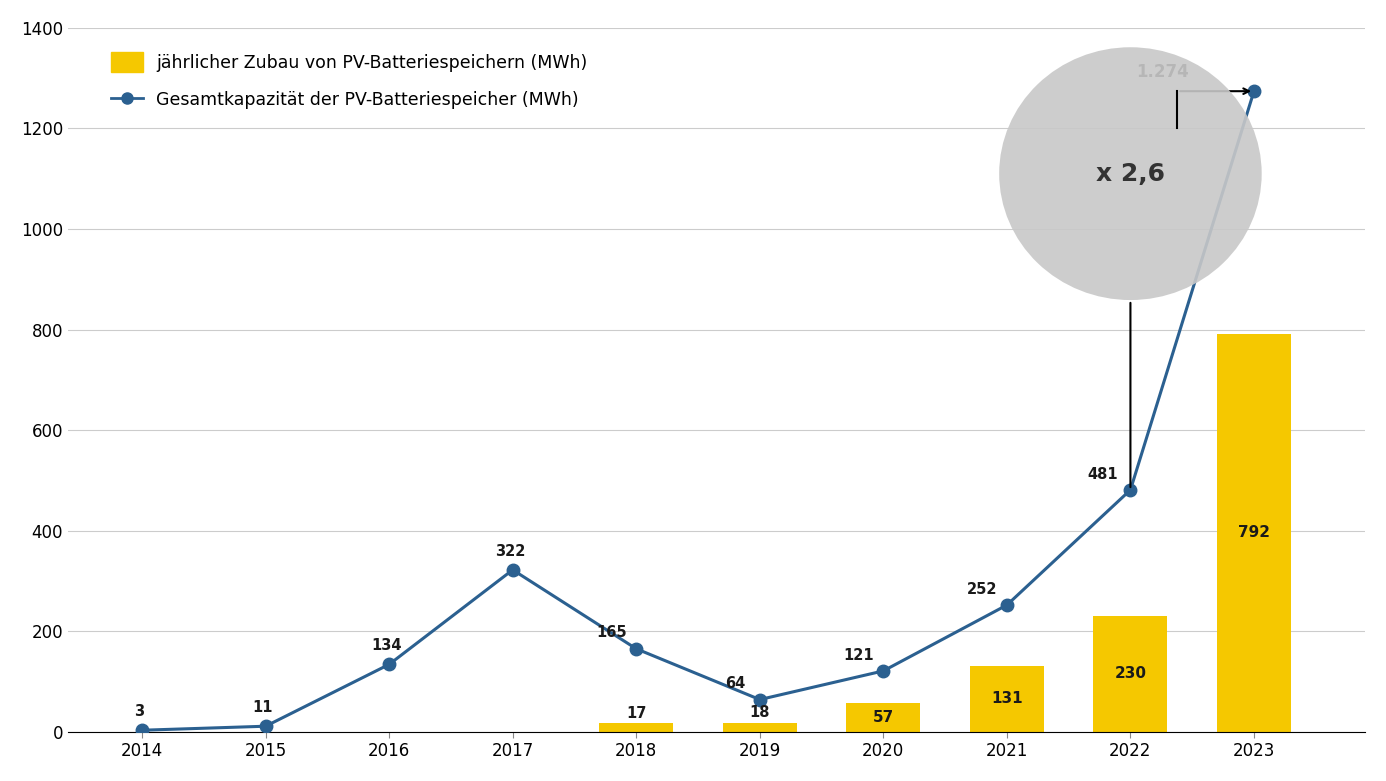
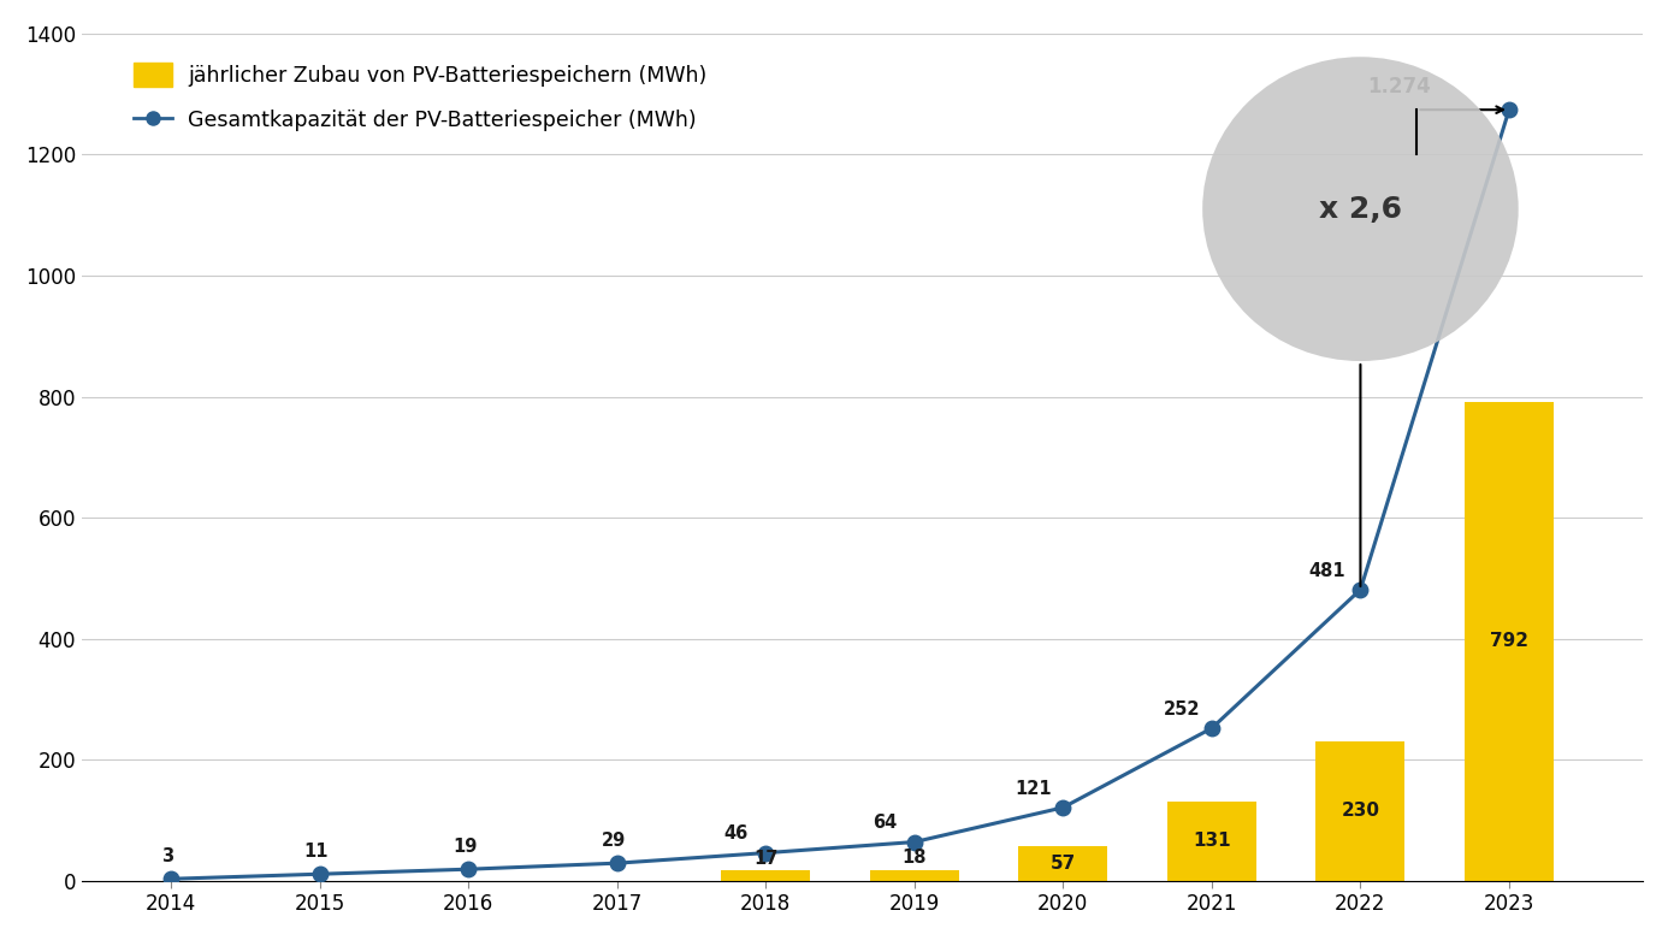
Gesamtkapazität der PV-Batteriespeicher (MWh)/2016: 134 -> 19
Gesamtkapazität der PV-Batteriespeicher (MWh)/2017: 322 -> 29
Gesamtkapazität der PV-Batteriespeicher (MWh)/2018: 165 -> 46
